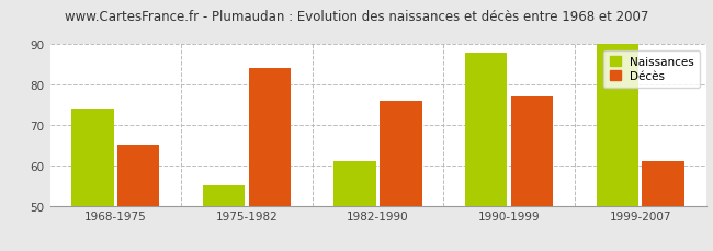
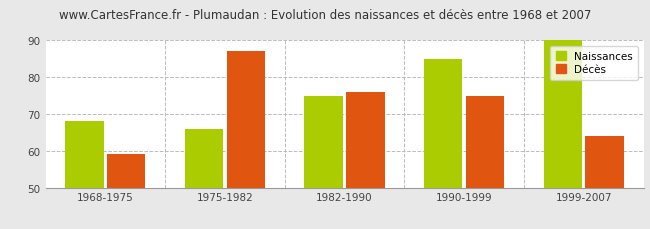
Naissances/1968-1975: 74 -> 68
Décès/1968-1975: 65 -> 59
Naissances/1975-1982: 55 -> 66
Décès/1975-1982: 84 -> 87
Naissances/1982-1990: 61 -> 75
Naissances/1990-1999: 88 -> 85
Décès/1990-1999: 77 -> 75
Décès/1999-2007: 61 -> 64
